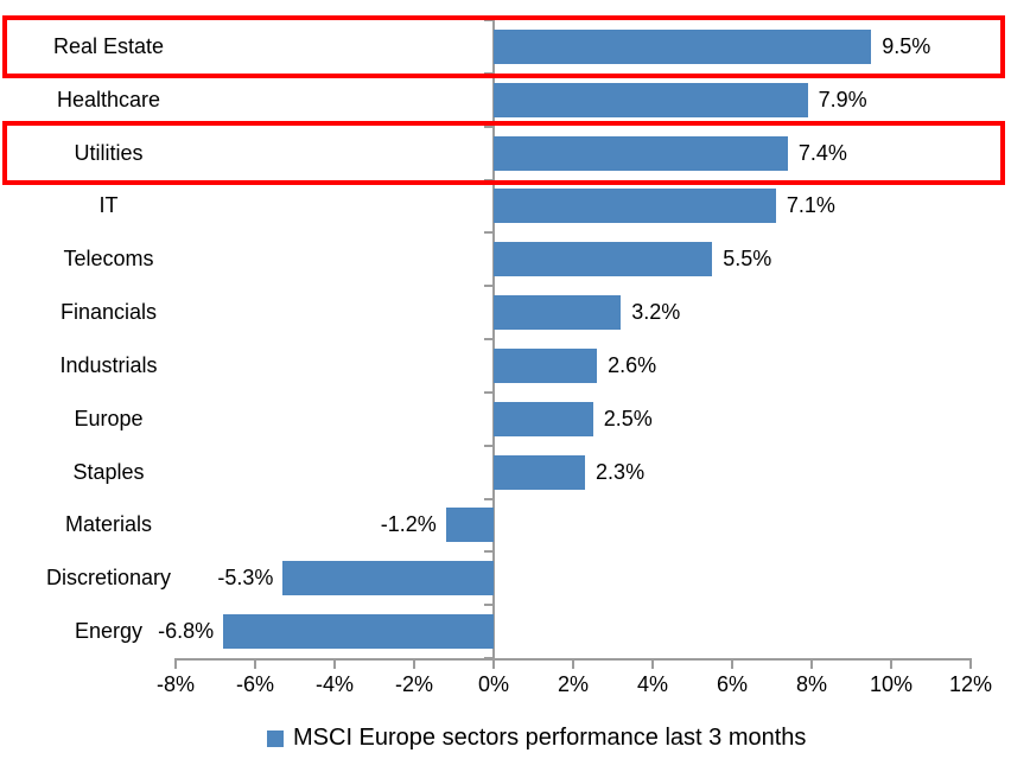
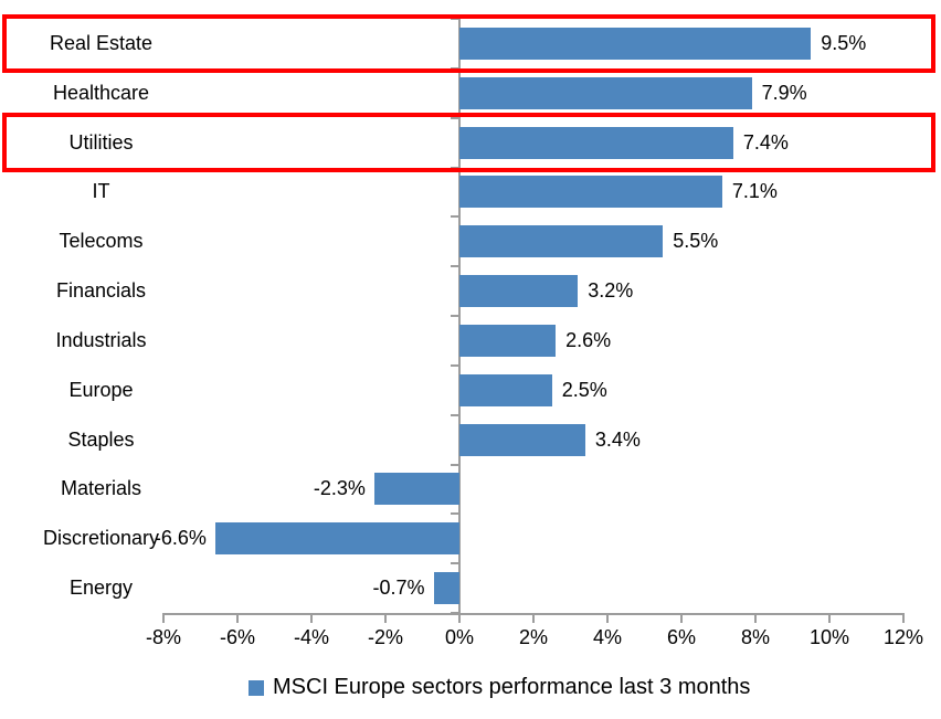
Staples: 2.3% -> 3.4%
Materials: -1.2% -> -2.3%
Discretionary: -5.3% -> -6.6%
Energy: -6.8% -> -0.7%
